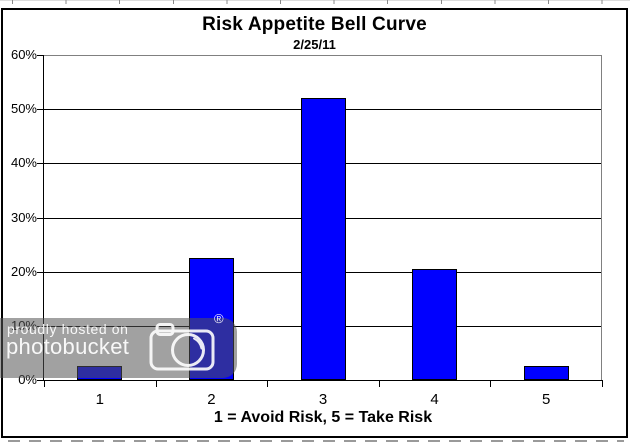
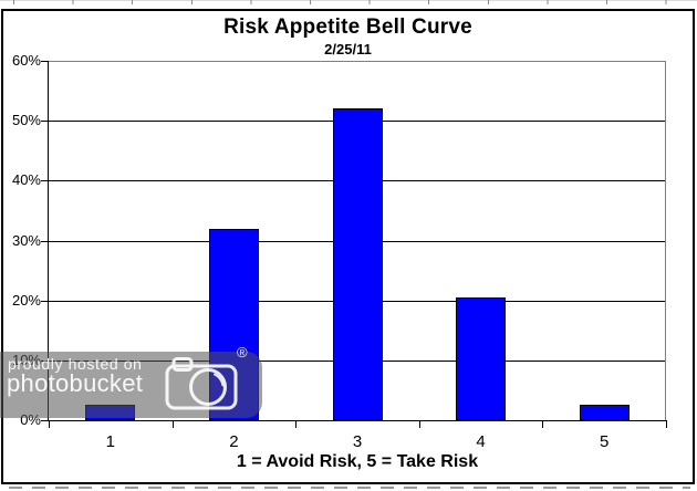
2: 22% -> 32%
